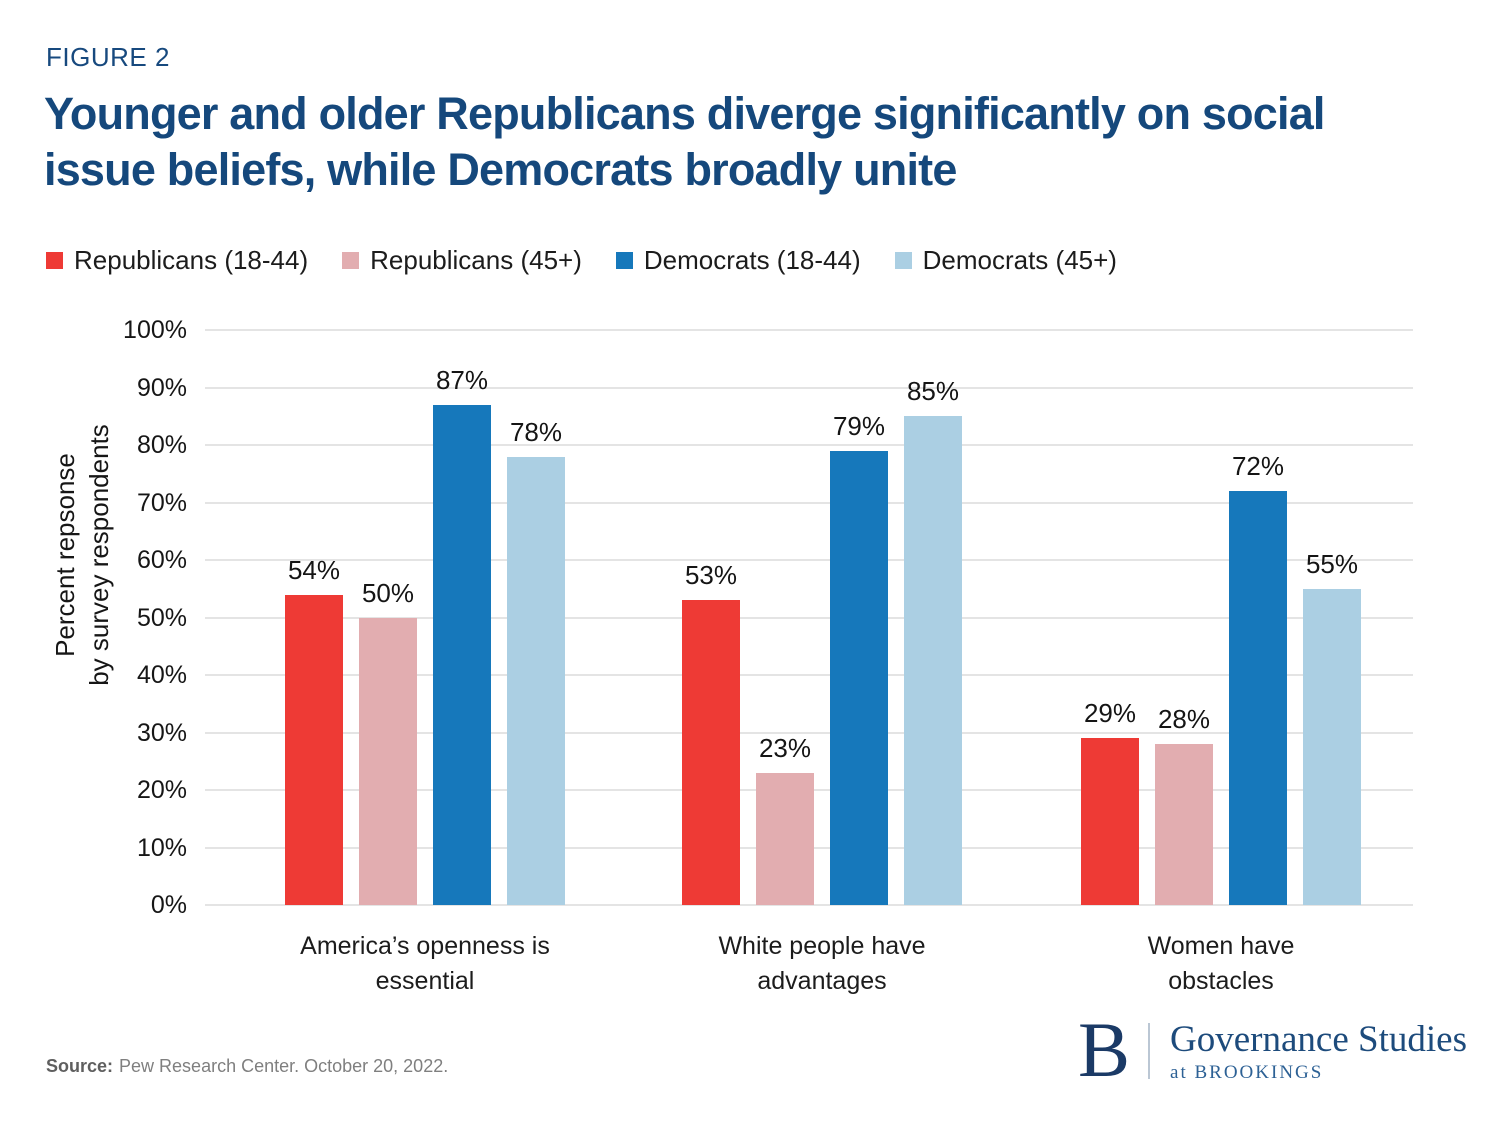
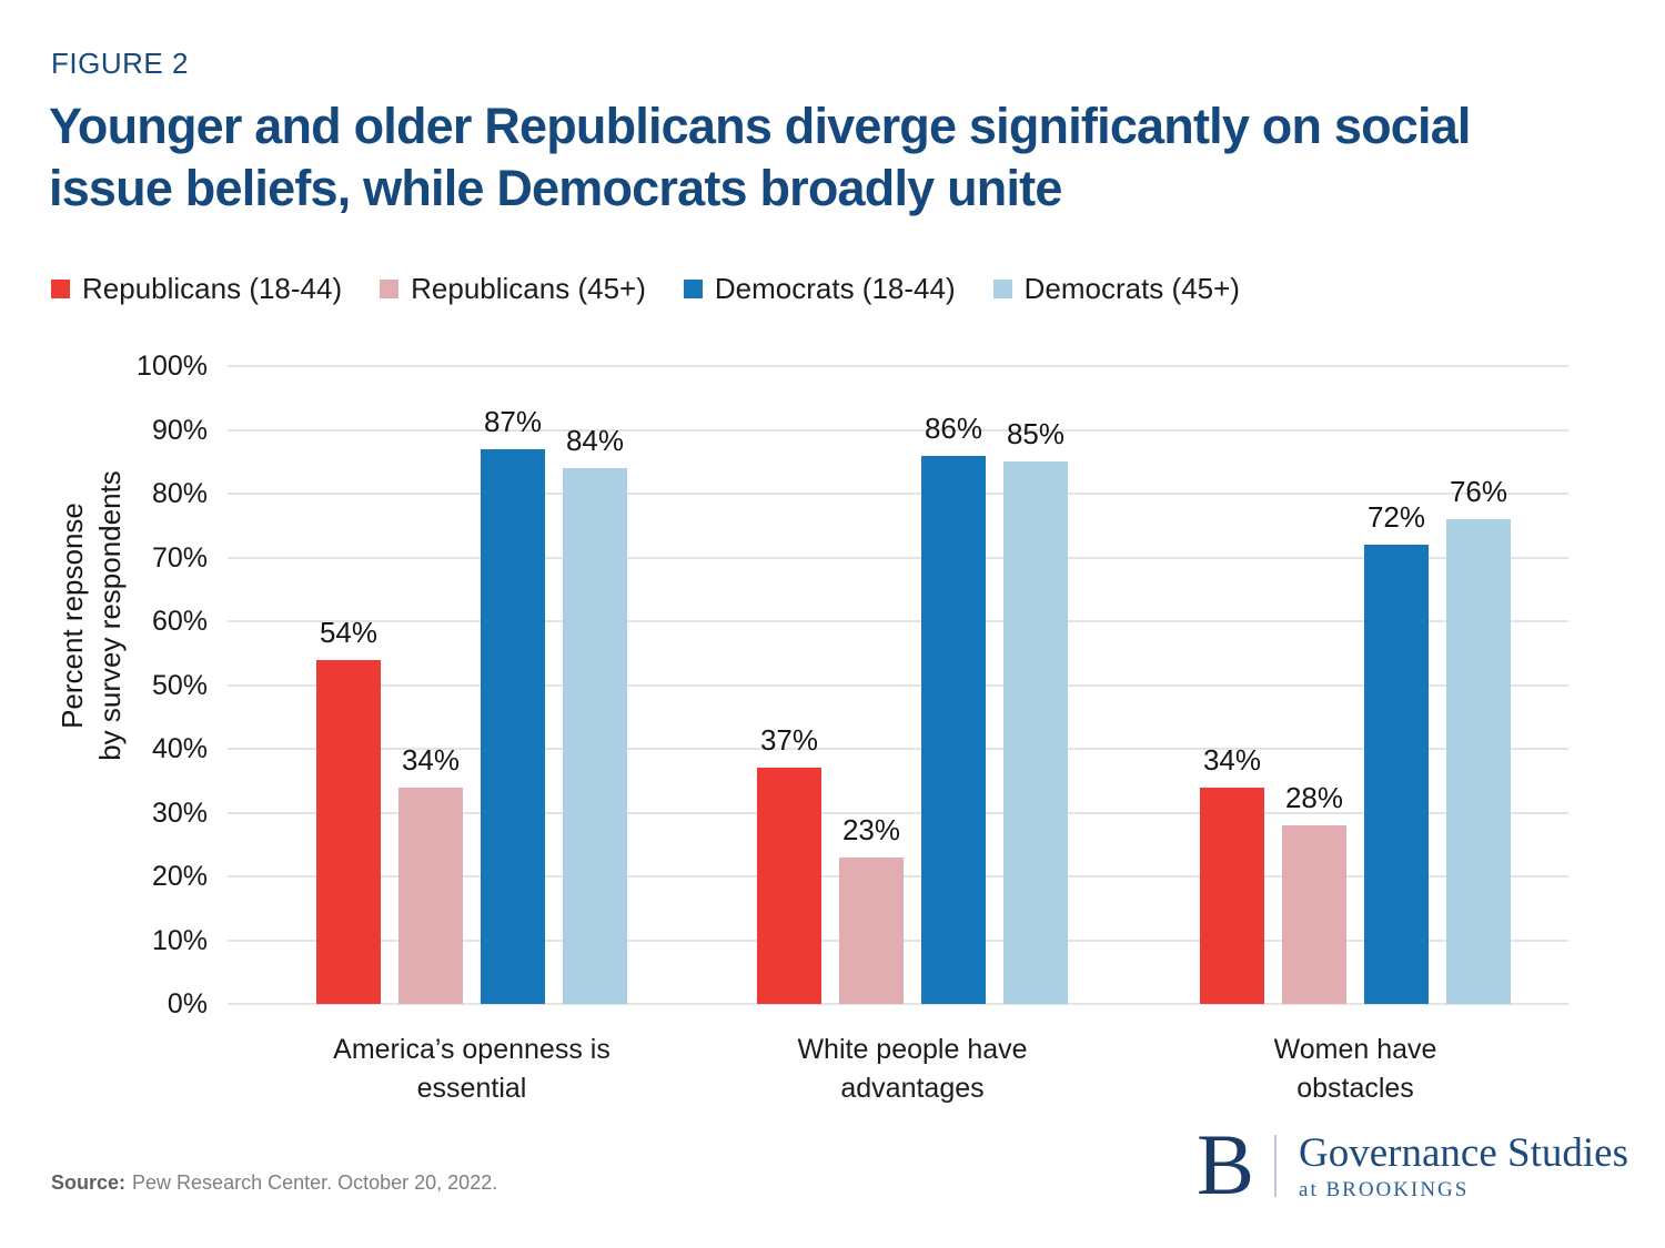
Republicans (45+)/America’s openness is essential: 50% -> 34%
Democrats (45+)/America’s openness is essential: 78% -> 84%
Republicans (18-44)/White people have advantages: 53% -> 37%
Democrats (18-44)/White people have advantages: 79% -> 86%
Republicans (18-44)/Women have obstacles: 29% -> 34%
Democrats (45+)/Women have obstacles: 55% -> 76%
